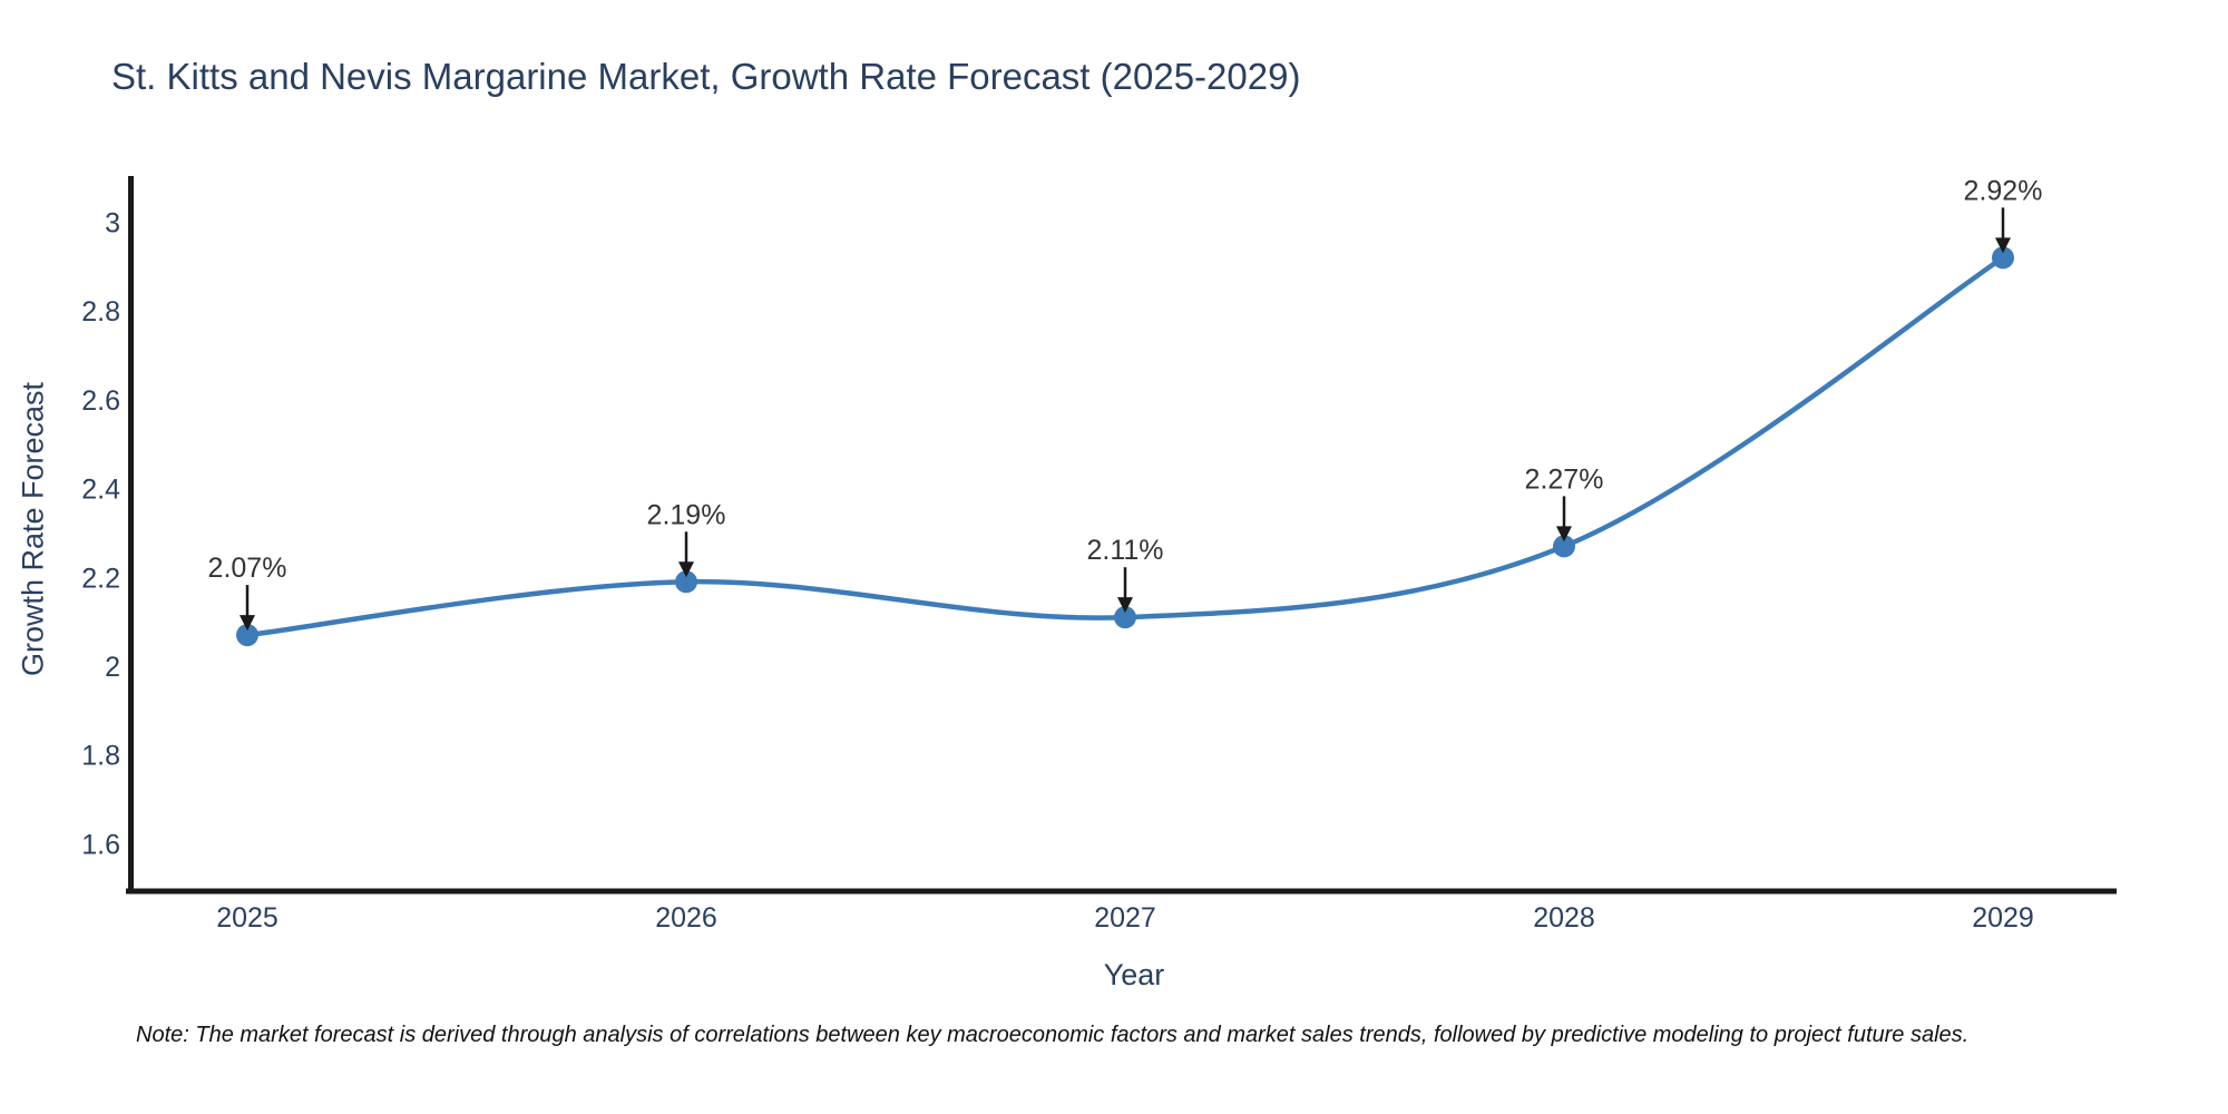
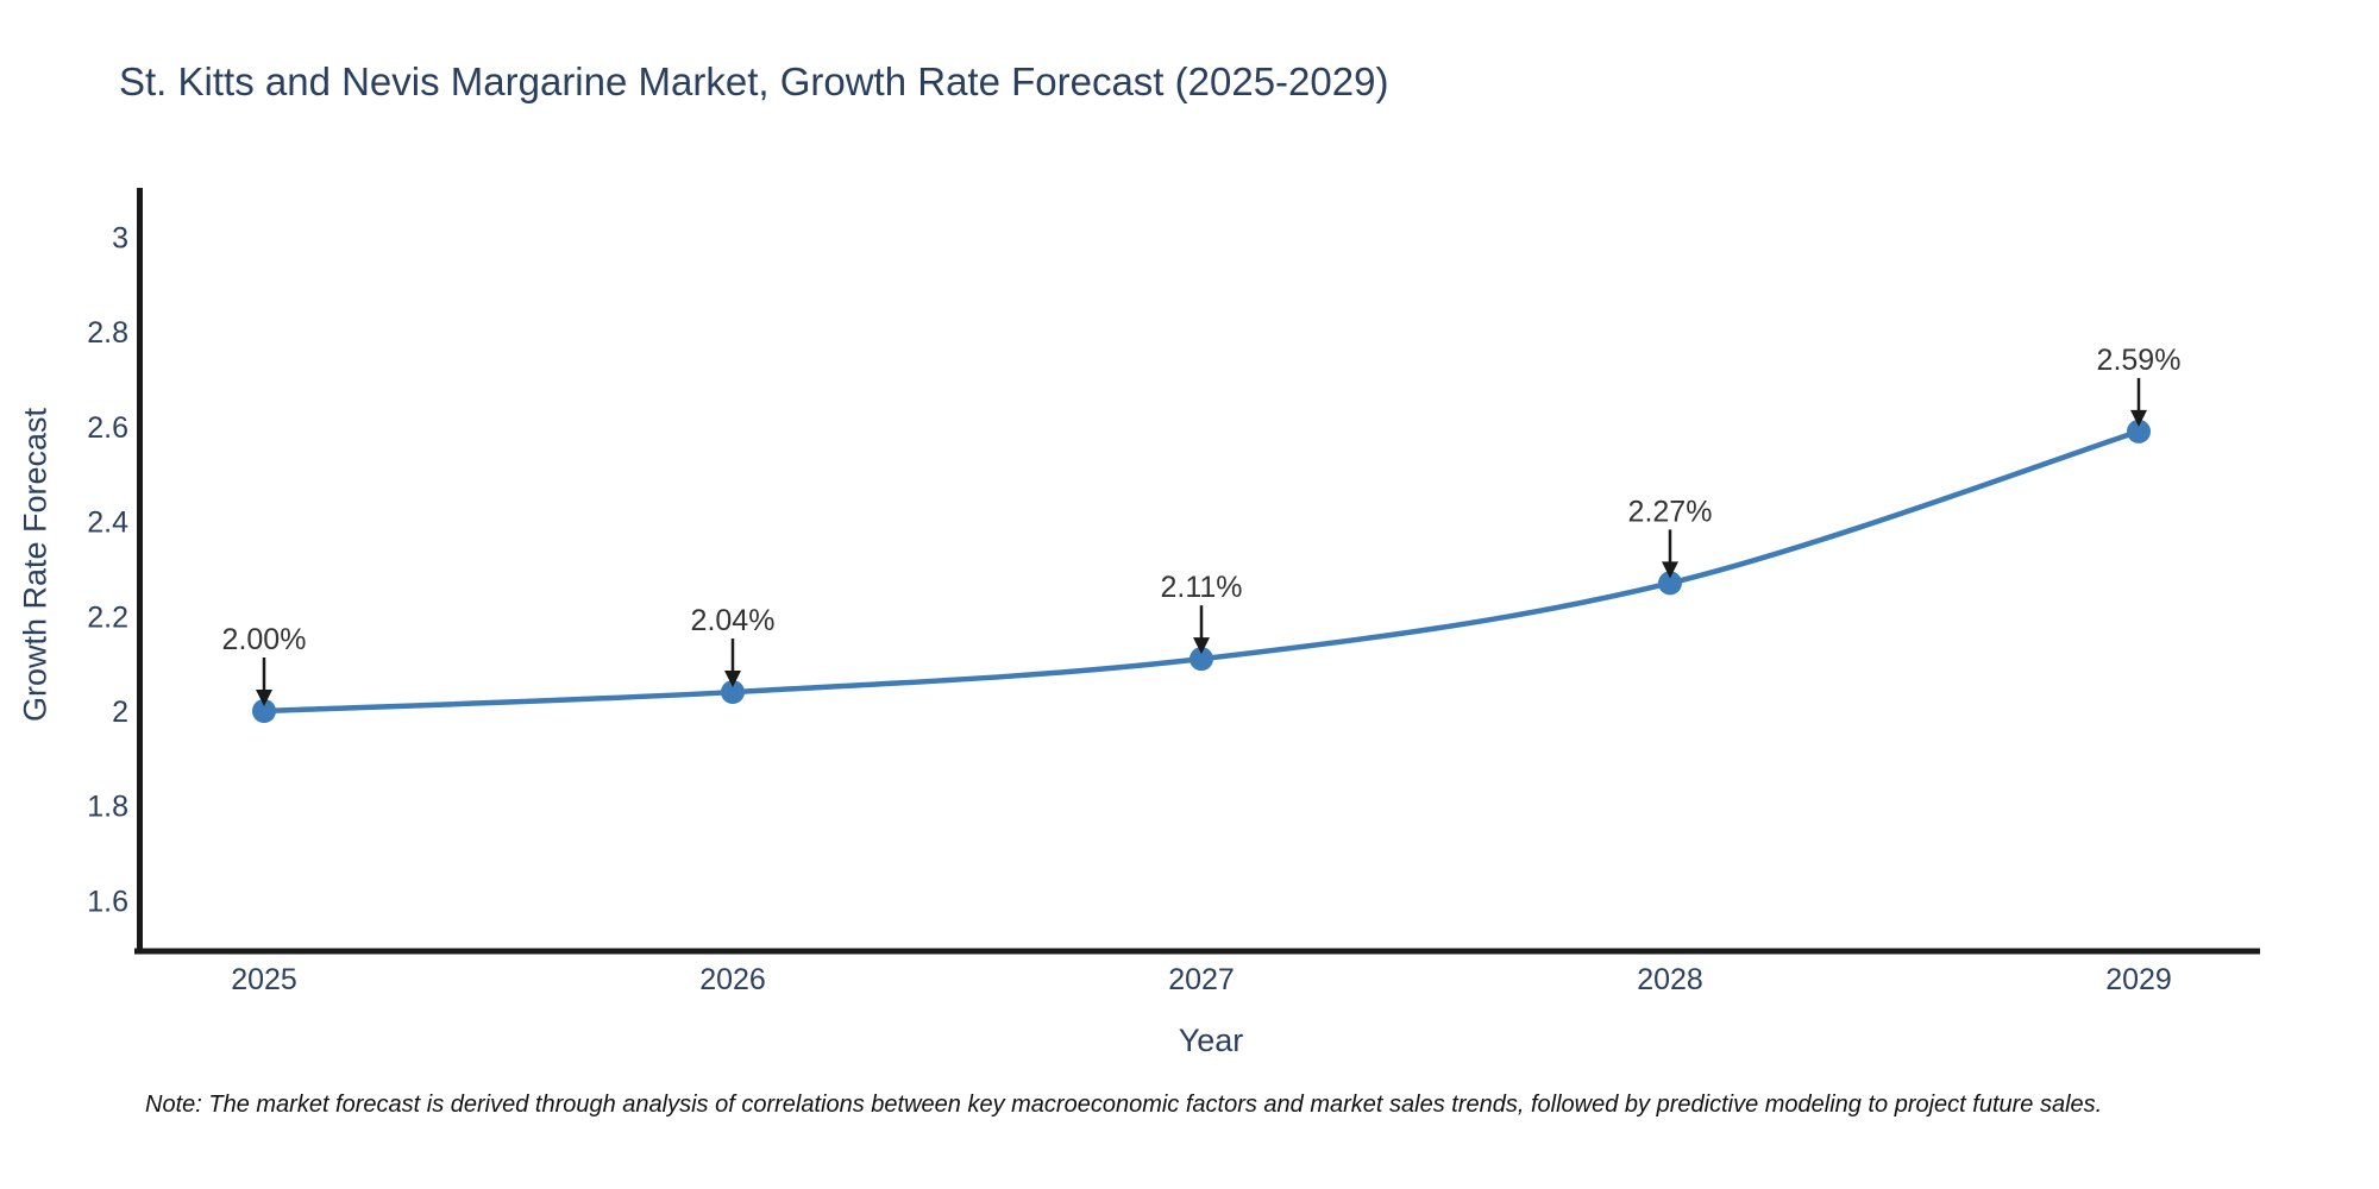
2025: 2.07% -> 2.00%
2026: 2.19% -> 2.04%
2029: 2.92% -> 2.59%
